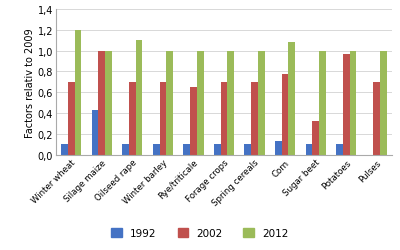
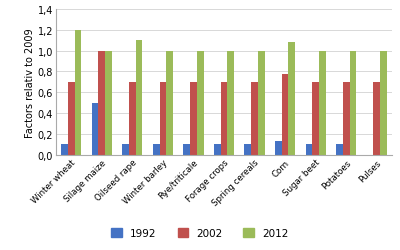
1992/Silage maize: 0,43 -> 0,50
2002/Rye/triticale: 0,65 -> 0,70
2002/Sugar beet: 0,32 -> 0,70
2002/Potatoes: 0,97 -> 0,70
